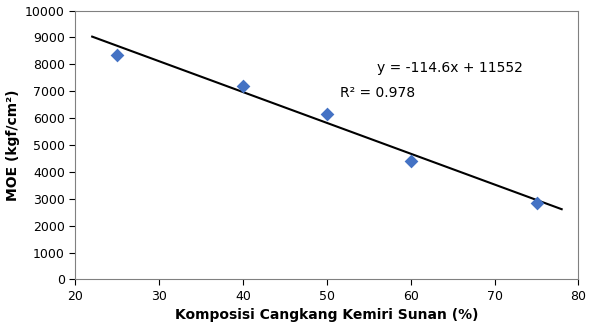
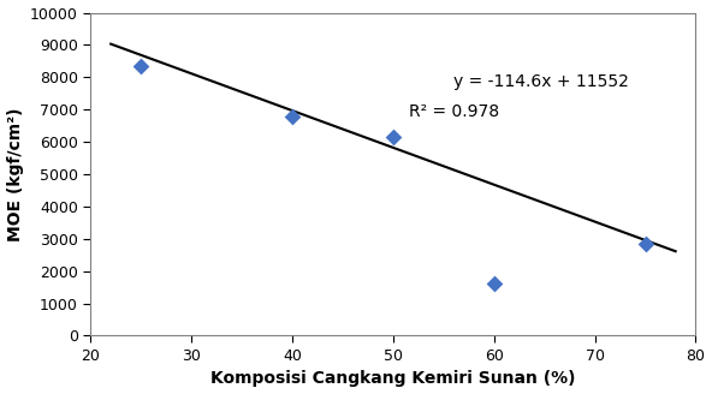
40: 7200 -> 6800
60: 4400 -> 1600
